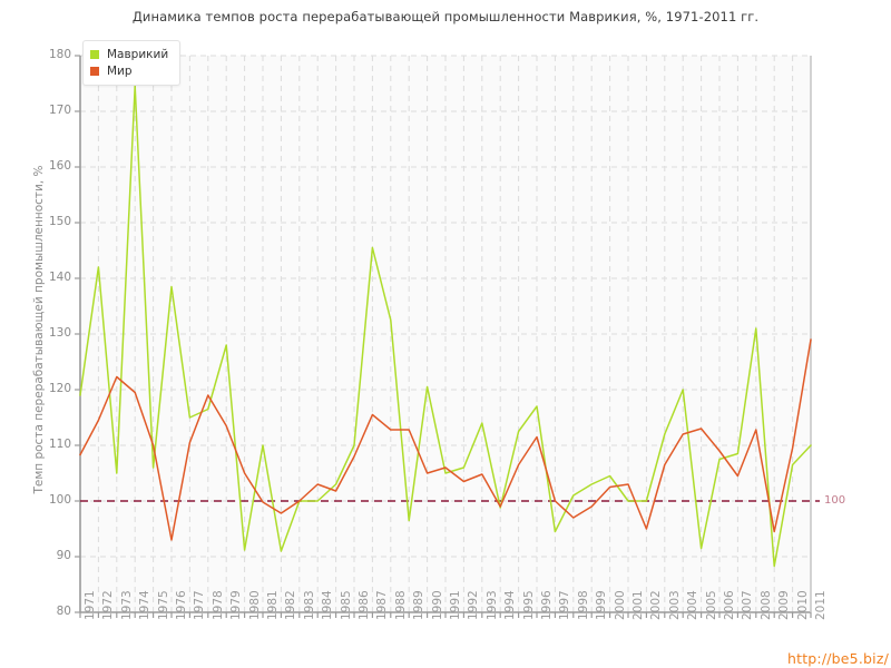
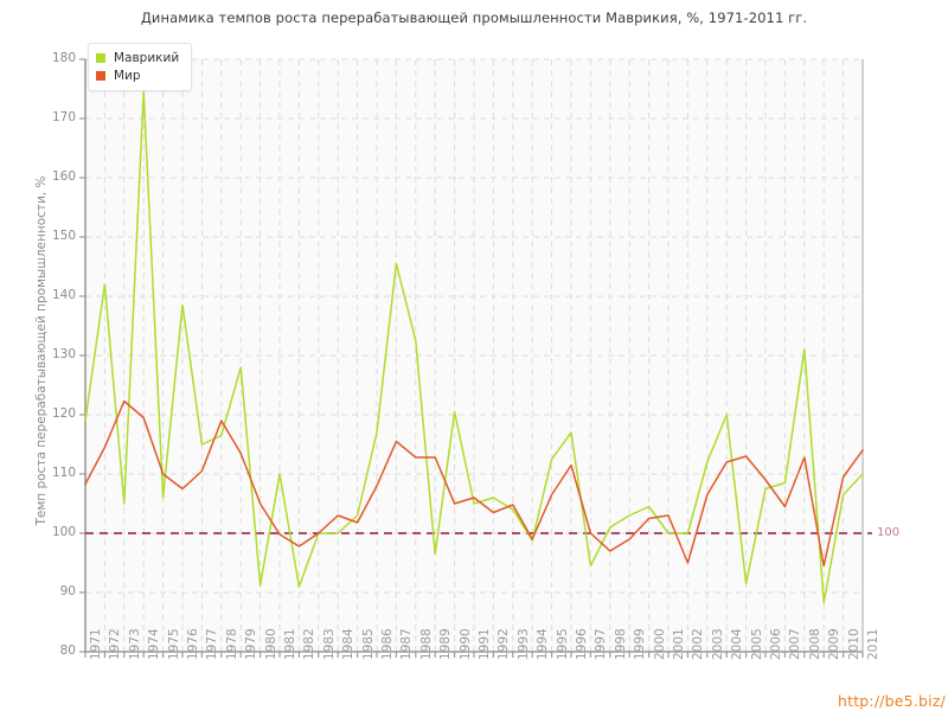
Мир/1976: 93 -> 108
Маврикий/1986: 110 -> 117
Маврикий/1993: 114 -> 104
Мир/2011: 129 -> 114
